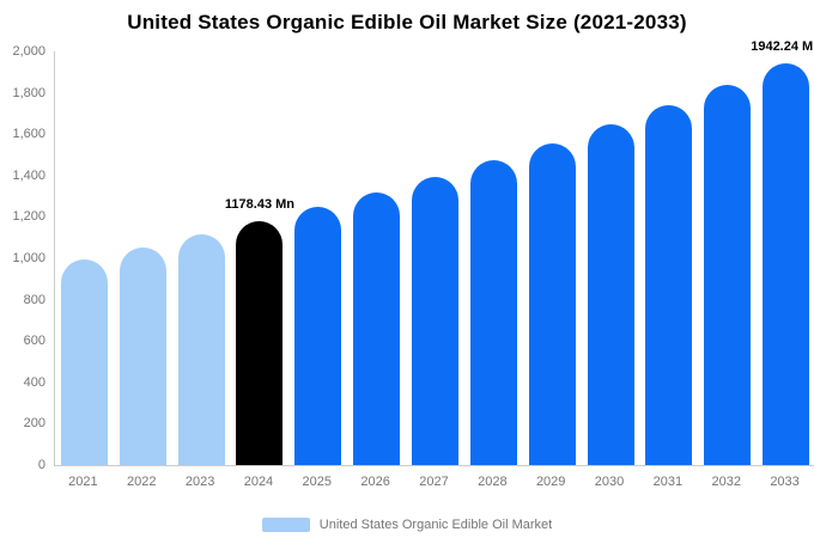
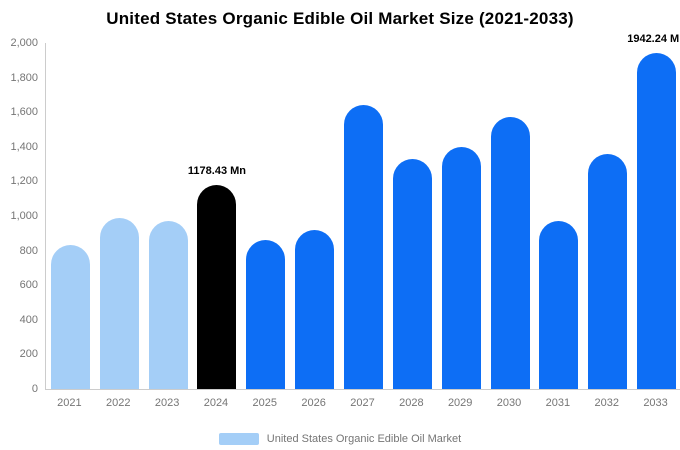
2021: 1000 -> 830
2022: 1060 -> 990
2023: 1120 -> 970
2025: 1250 -> 860
2026: 1320 -> 920
2027: 1390 -> 1640
2028: 1470 -> 1330
2029: 1560 -> 1400
2030: 1640 -> 1570
2031: 1740 -> 970
2032: 1840 -> 1360
